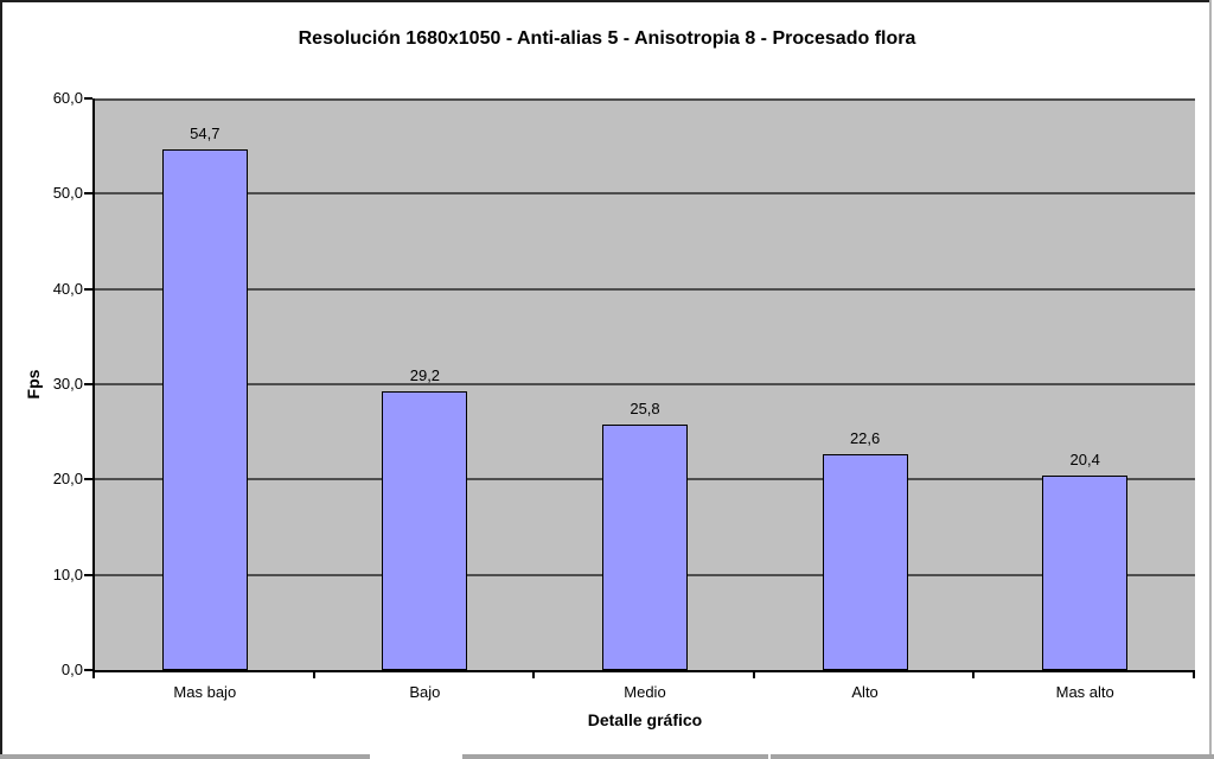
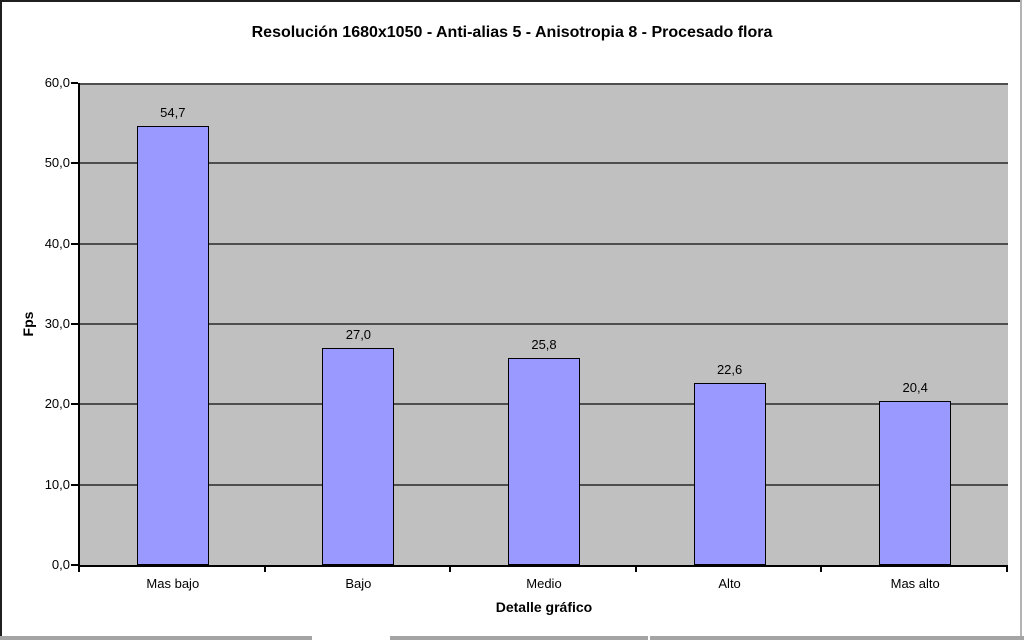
Bajo: 29,2 -> 27,0
